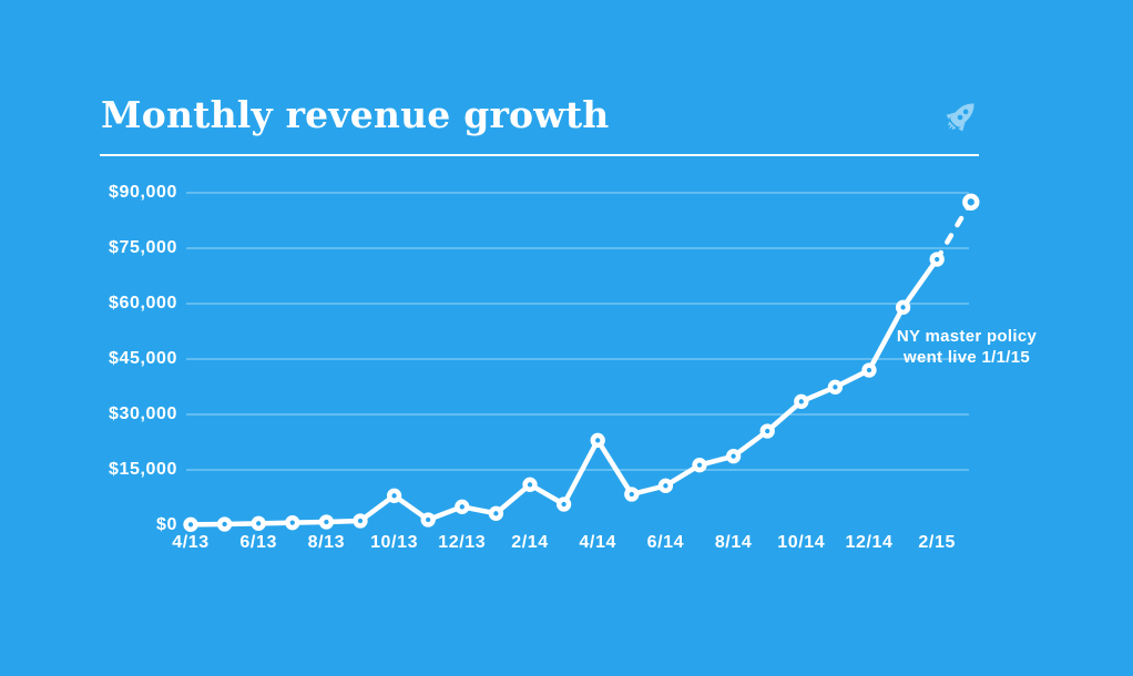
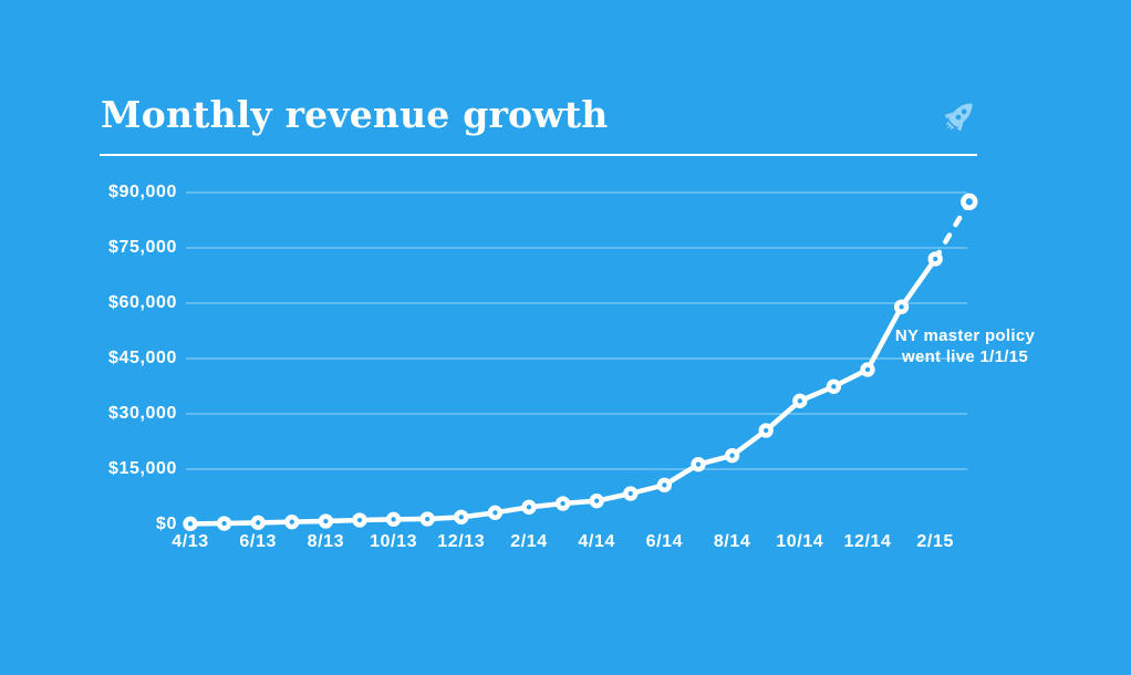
10/13: $8000 -> $1000
12/13: $5000 -> $2000
2/14: $11000 -> $5000
4/14: $23000 -> $6000
